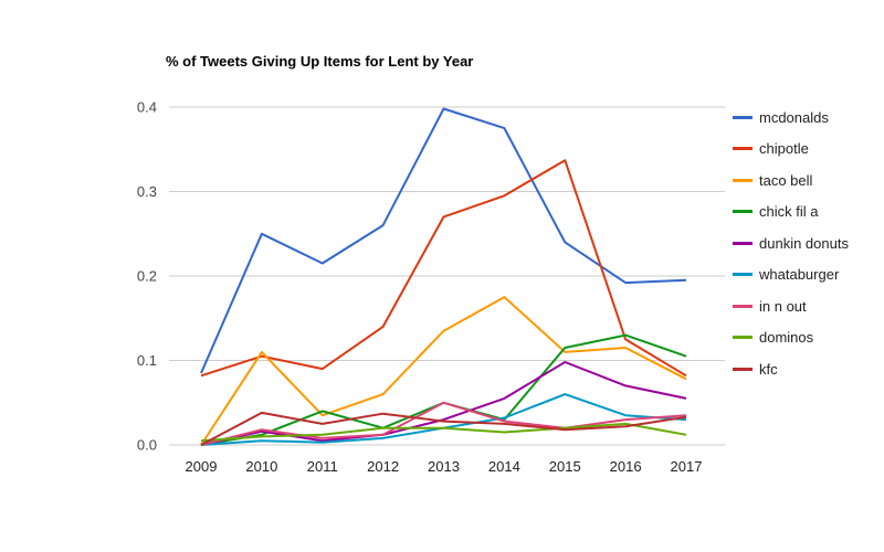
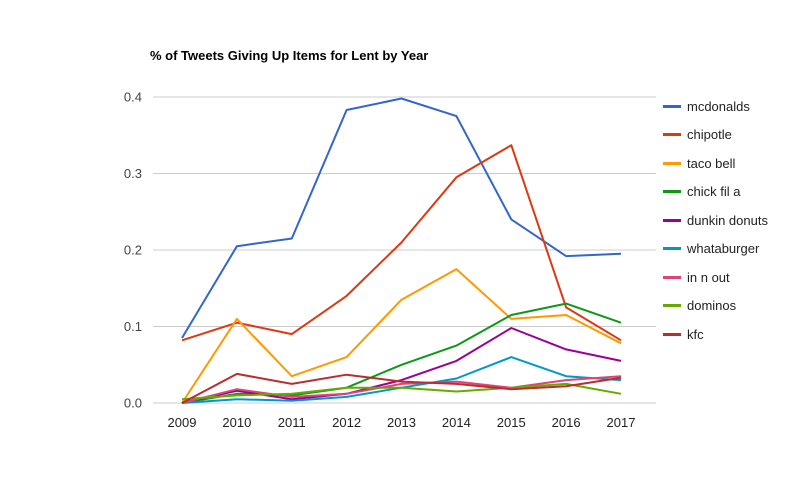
mcdonalds/2010: 0.25 -> 0.20
chick fil a/2011: 0.04 -> 0.01
mcdonalds/2012: 0.26 -> 0.38
chipotle/2013: 0.27 -> 0.21
in n out/2013: 0.05 -> 0.03
chick fil a/2014: 0.03 -> 0.07
